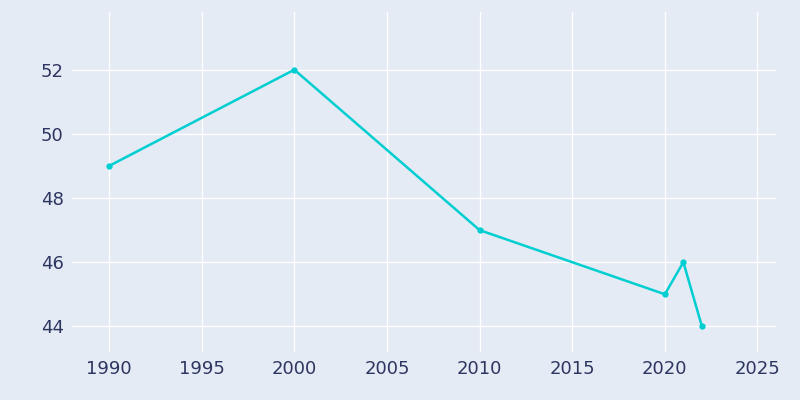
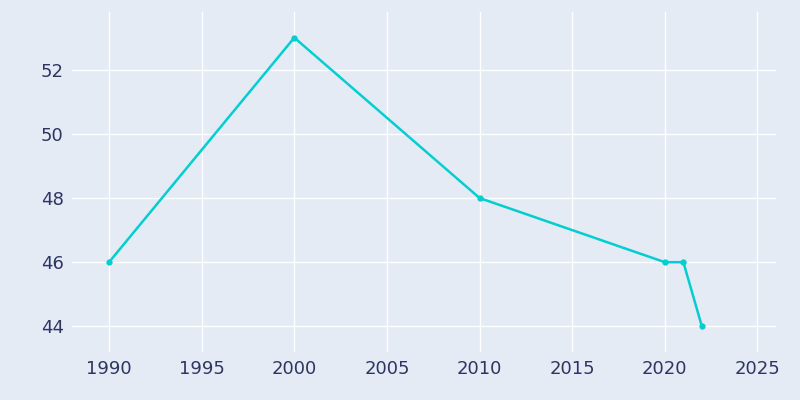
1990: 49 -> 46
2000: 52 -> 53
2010: 47 -> 48
2020: 45 -> 46
